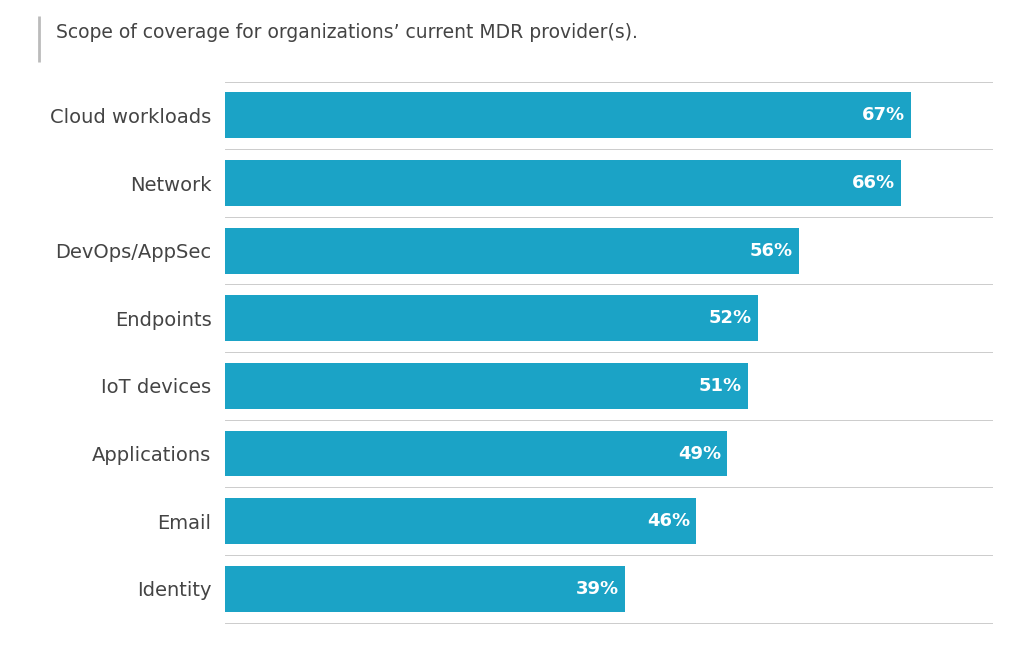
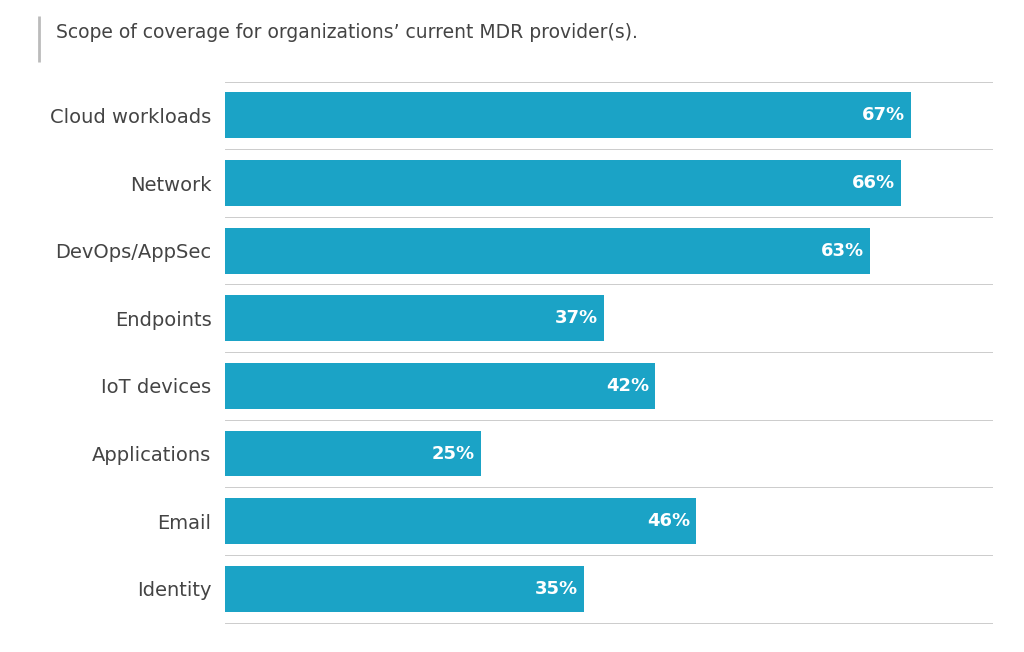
DevOps/AppSec: 56% -> 63%
Endpoints: 52% -> 37%
IoT devices: 51% -> 42%
Applications: 49% -> 25%
Identity: 39% -> 35%
